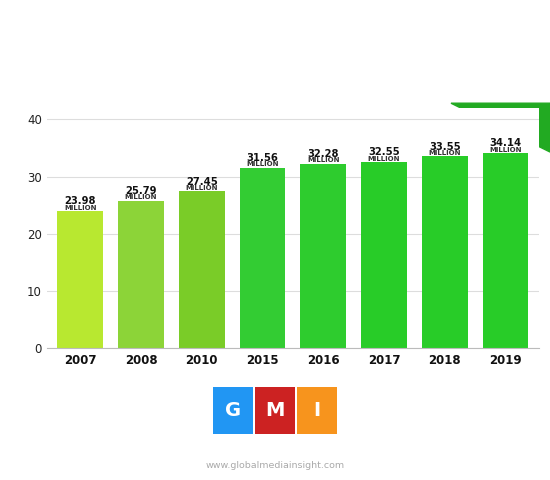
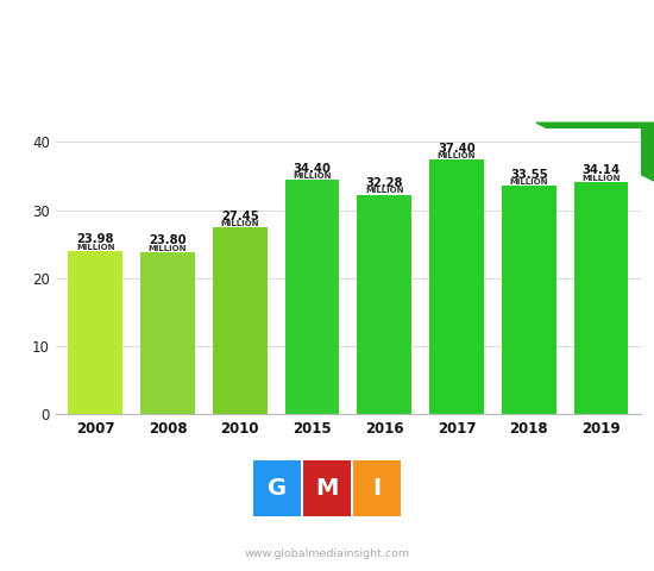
2008: 25.8 -> 23.8
2015: 31.6 -> 34.4
2017: 32.5 -> 37.4
